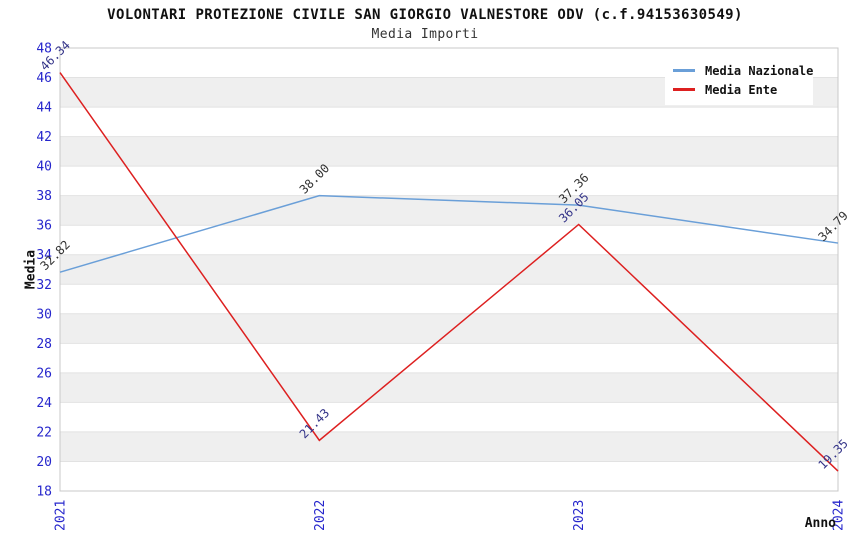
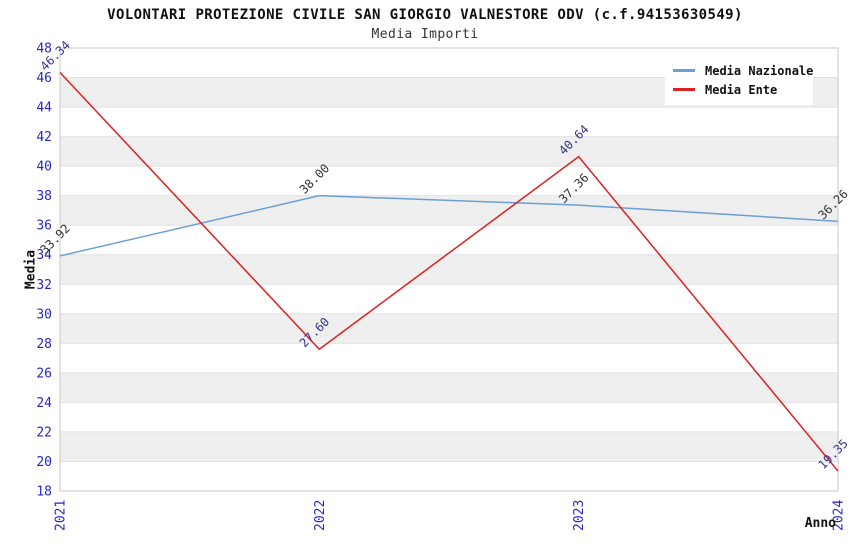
Media Nazionale/2021: 32.82 -> 33.92
Media Ente/2022: 21.43 -> 27.60
Media Ente/2023: 36.05 -> 40.64
Media Nazionale/2024: 34.79 -> 36.26
